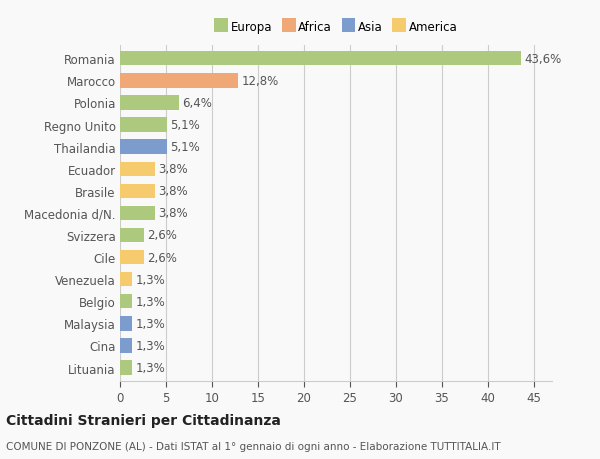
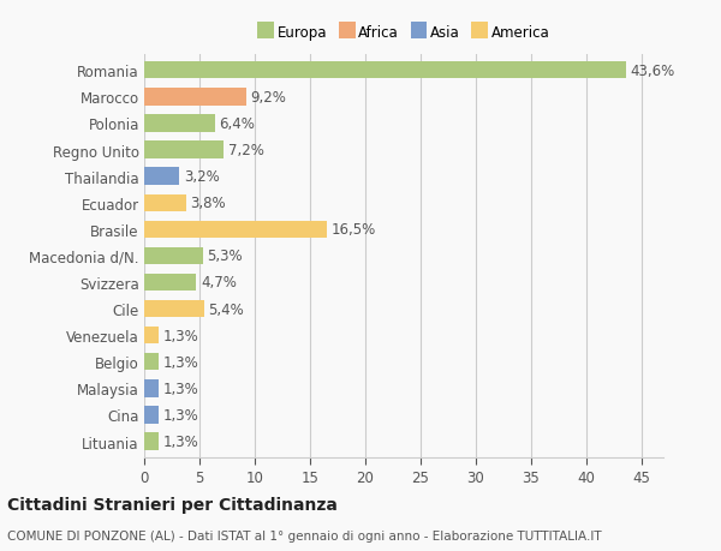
Marocco: 12,8% -> 9,2%
Regno Unito: 5,1% -> 7,2%
Thailandia: 5,1% -> 3,2%
Brasile: 3,8% -> 16,5%
Macedonia d/N.: 3,8% -> 5,3%
Svizzera: 2,6% -> 4,7%
Cile: 2,6% -> 5,4%
